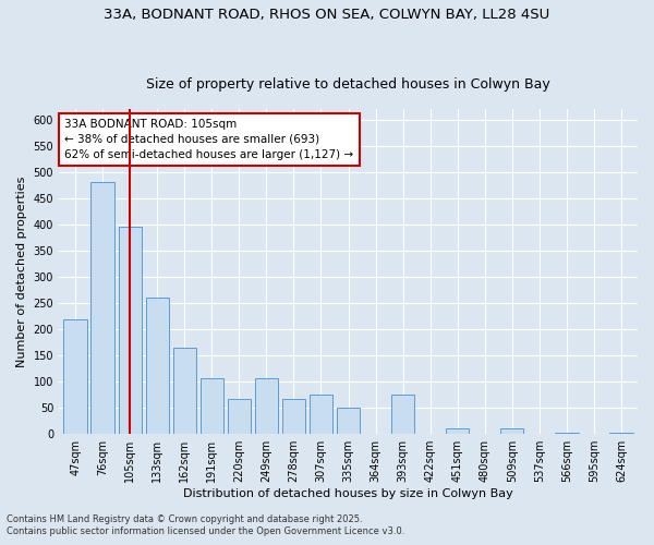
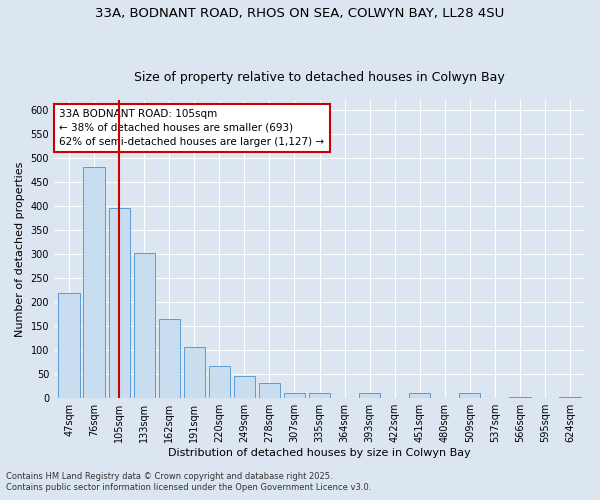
133sqm: 260 -> 302
249sqm: 105 -> 45
278sqm: 65 -> 30
307sqm: 75 -> 9
335sqm: 50 -> 9
393sqm: 75 -> 9
